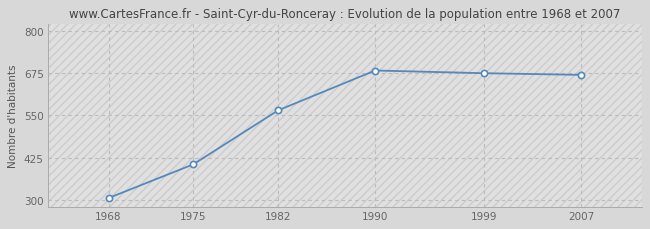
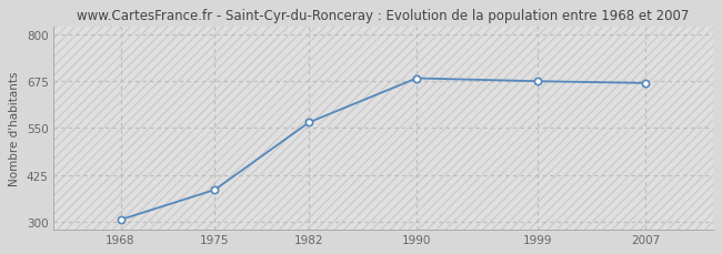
1975: 405 -> 385
